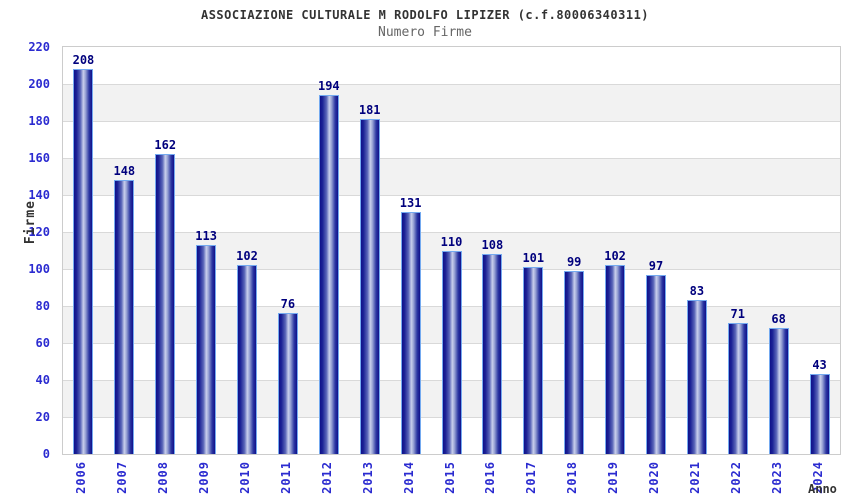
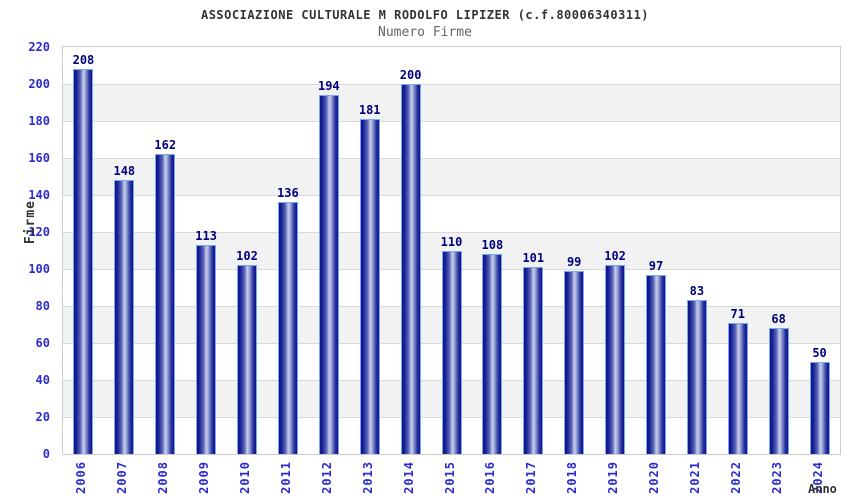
2011: 76 -> 136
2014: 131 -> 200
2024: 43 -> 50
